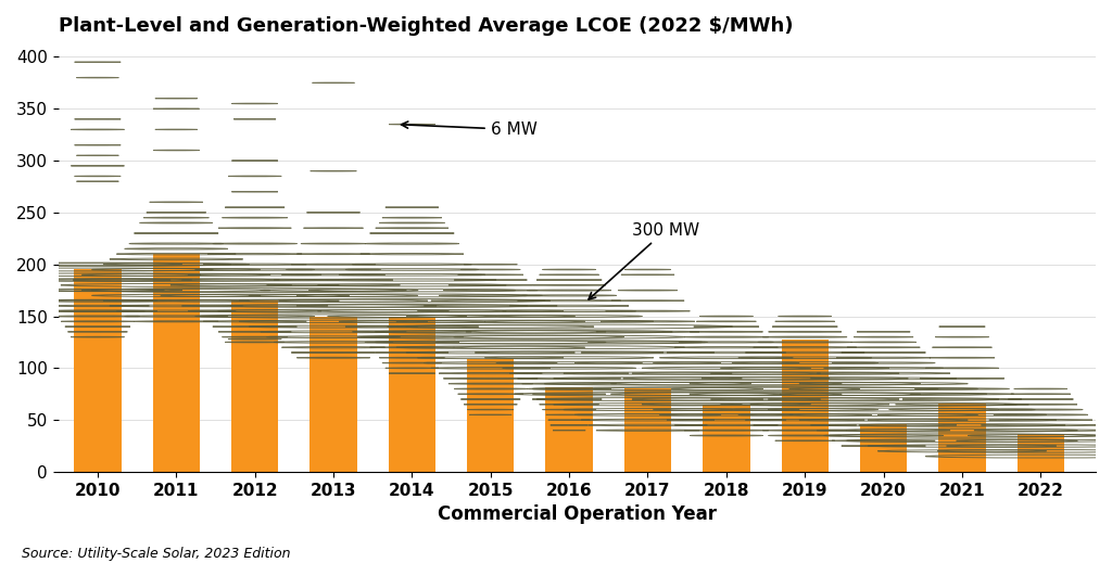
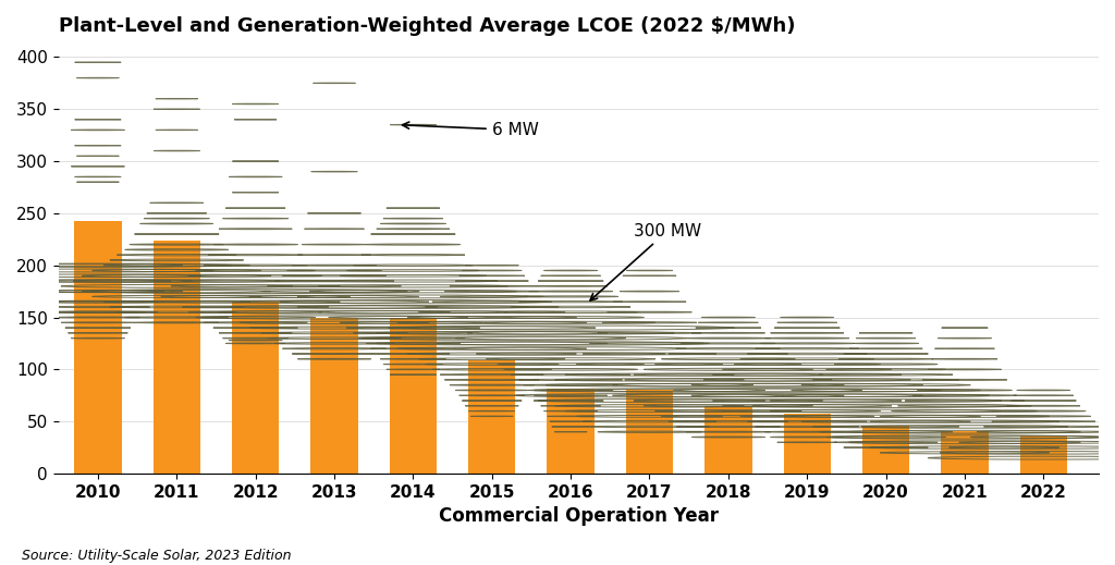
2010: 196 -> 243
2011: 210 -> 224
2019: 128 -> 57
2021: 66 -> 41
